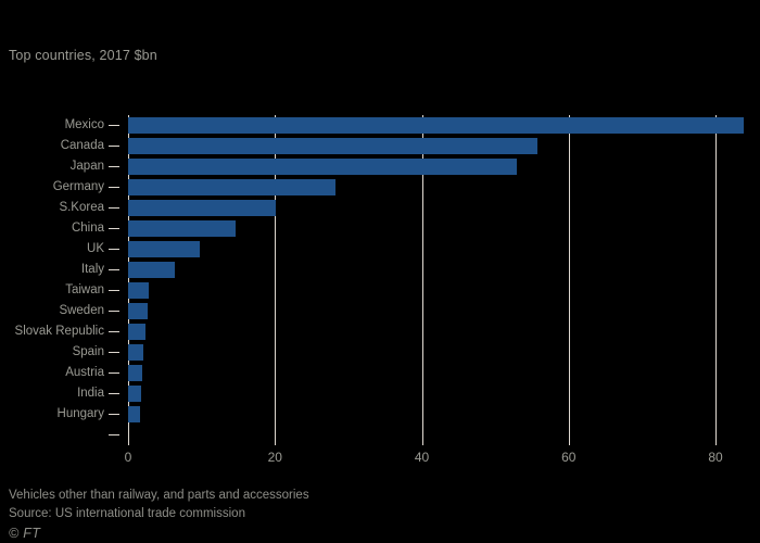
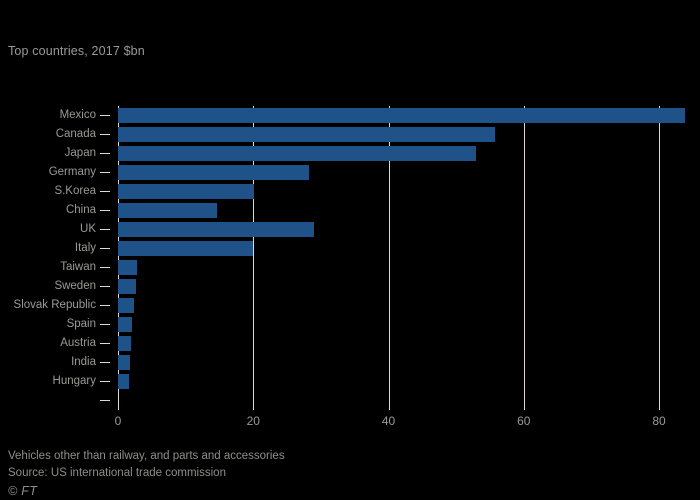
UK: 10 -> 29
Italy: 6 -> 20
